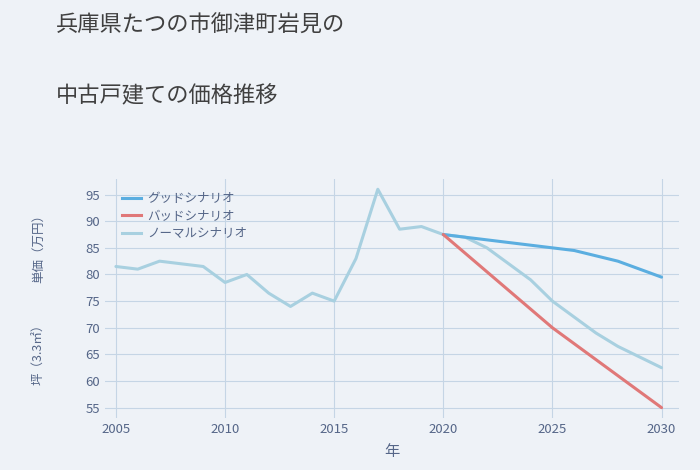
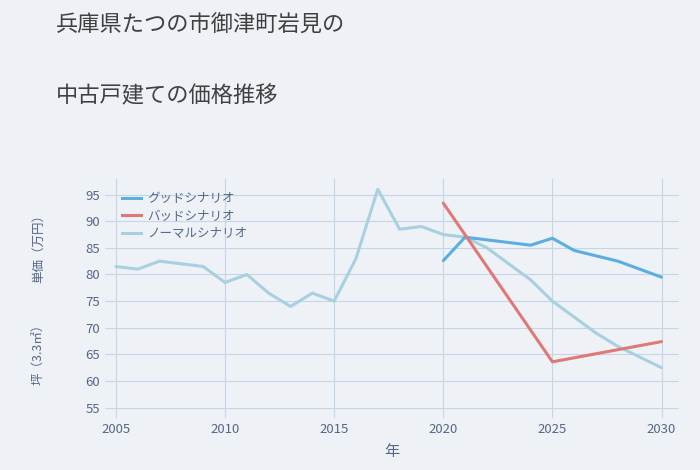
グッドシナリオ/2020: 87.5 -> 82.6
バッドシナリオ/2020: 87.5 -> 93.4
グッドシナリオ/2025: 85.0 -> 86.8
バッドシナリオ/2025: 70.0 -> 63.6
バッドシナリオ/2030: 55.0 -> 67.4
